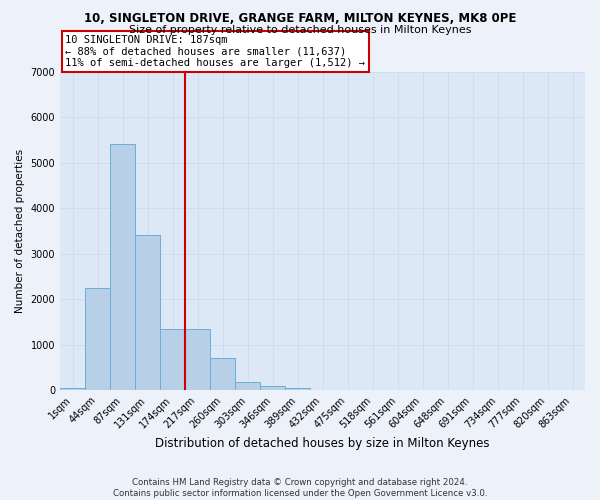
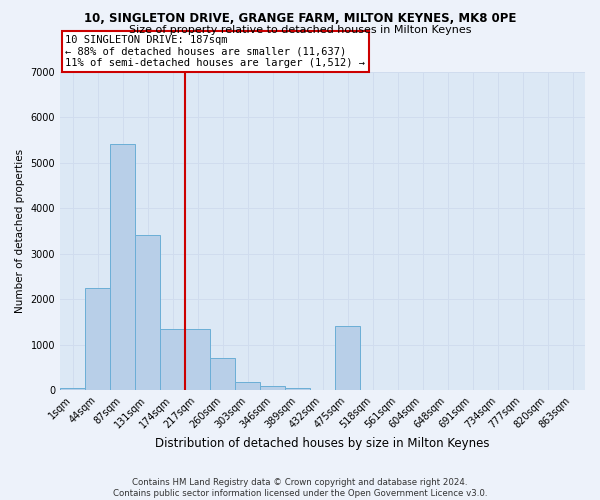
475sqm: 0 -> 1400
